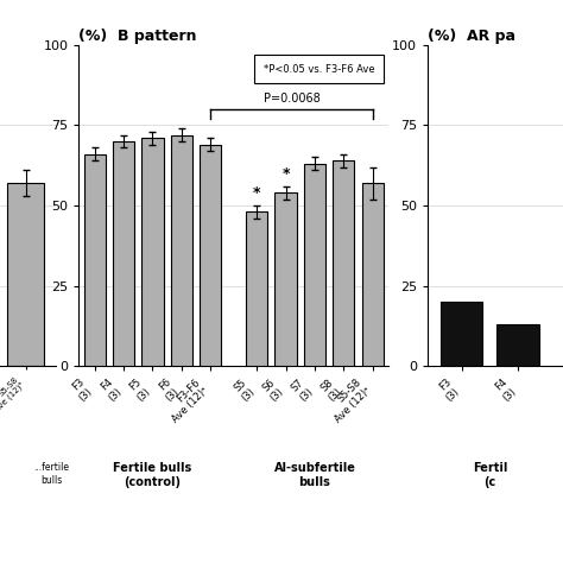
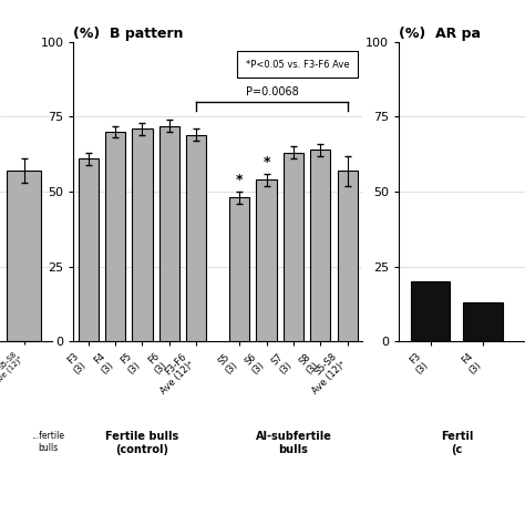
(%) B pattern/F3 (3): 66 -> 61
